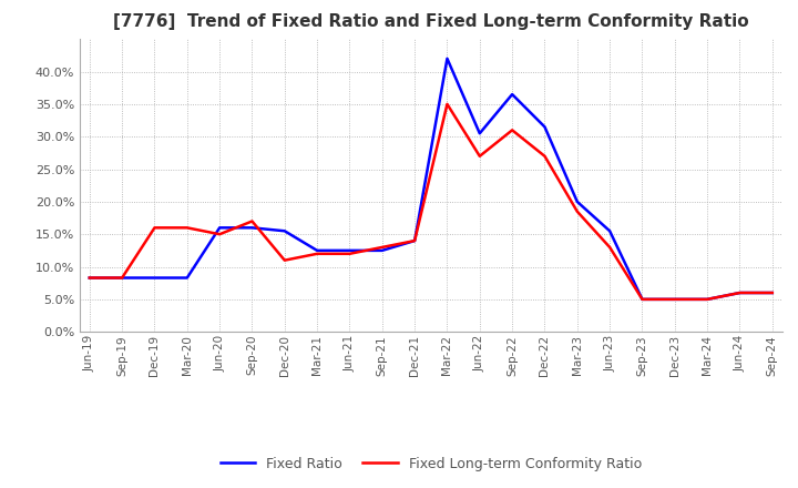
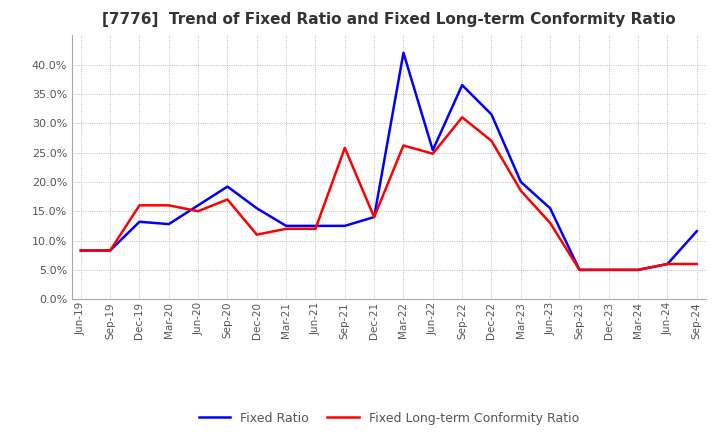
Fixed Ratio/Dec-19: 8.3% -> 13.2%
Fixed Ratio/Mar-20: 8.3% -> 12.8%
Fixed Ratio/Sep-20: 16.0% -> 19.2%
Fixed Long-term Conformity Ratio/Sep-21: 13.0% -> 25.8%
Fixed Long-term Conformity Ratio/Mar-22: 35.0% -> 26.2%
Fixed Ratio/Jun-22: 30.5% -> 25.4%
Fixed Long-term Conformity Ratio/Jun-22: 27.0% -> 24.8%
Fixed Ratio/Sep-24: 6.0% -> 11.6%
